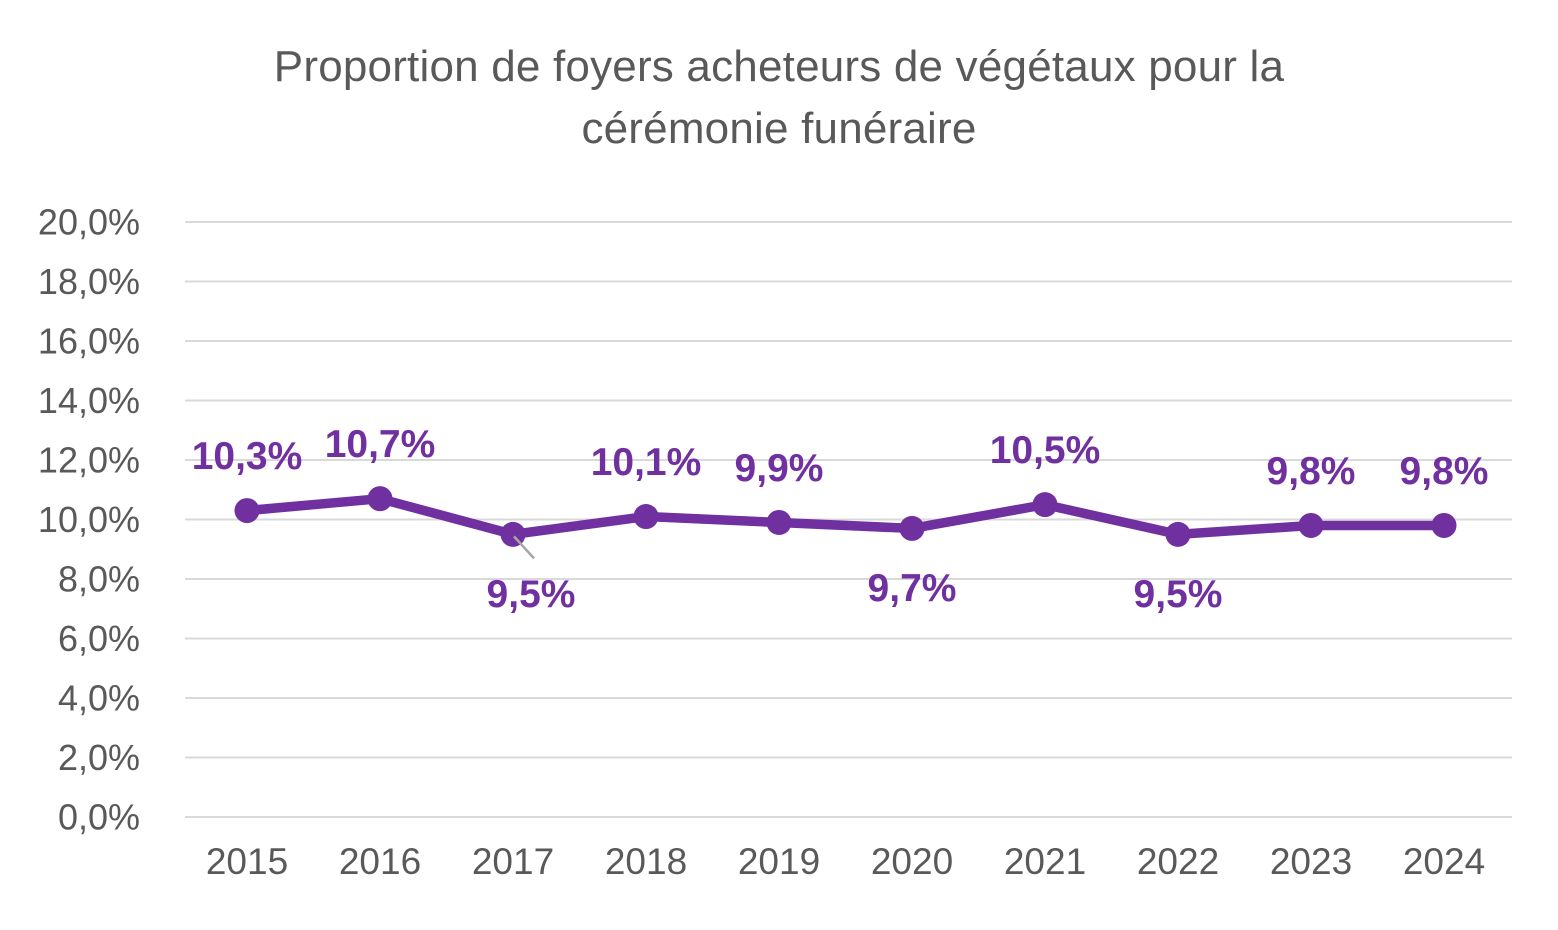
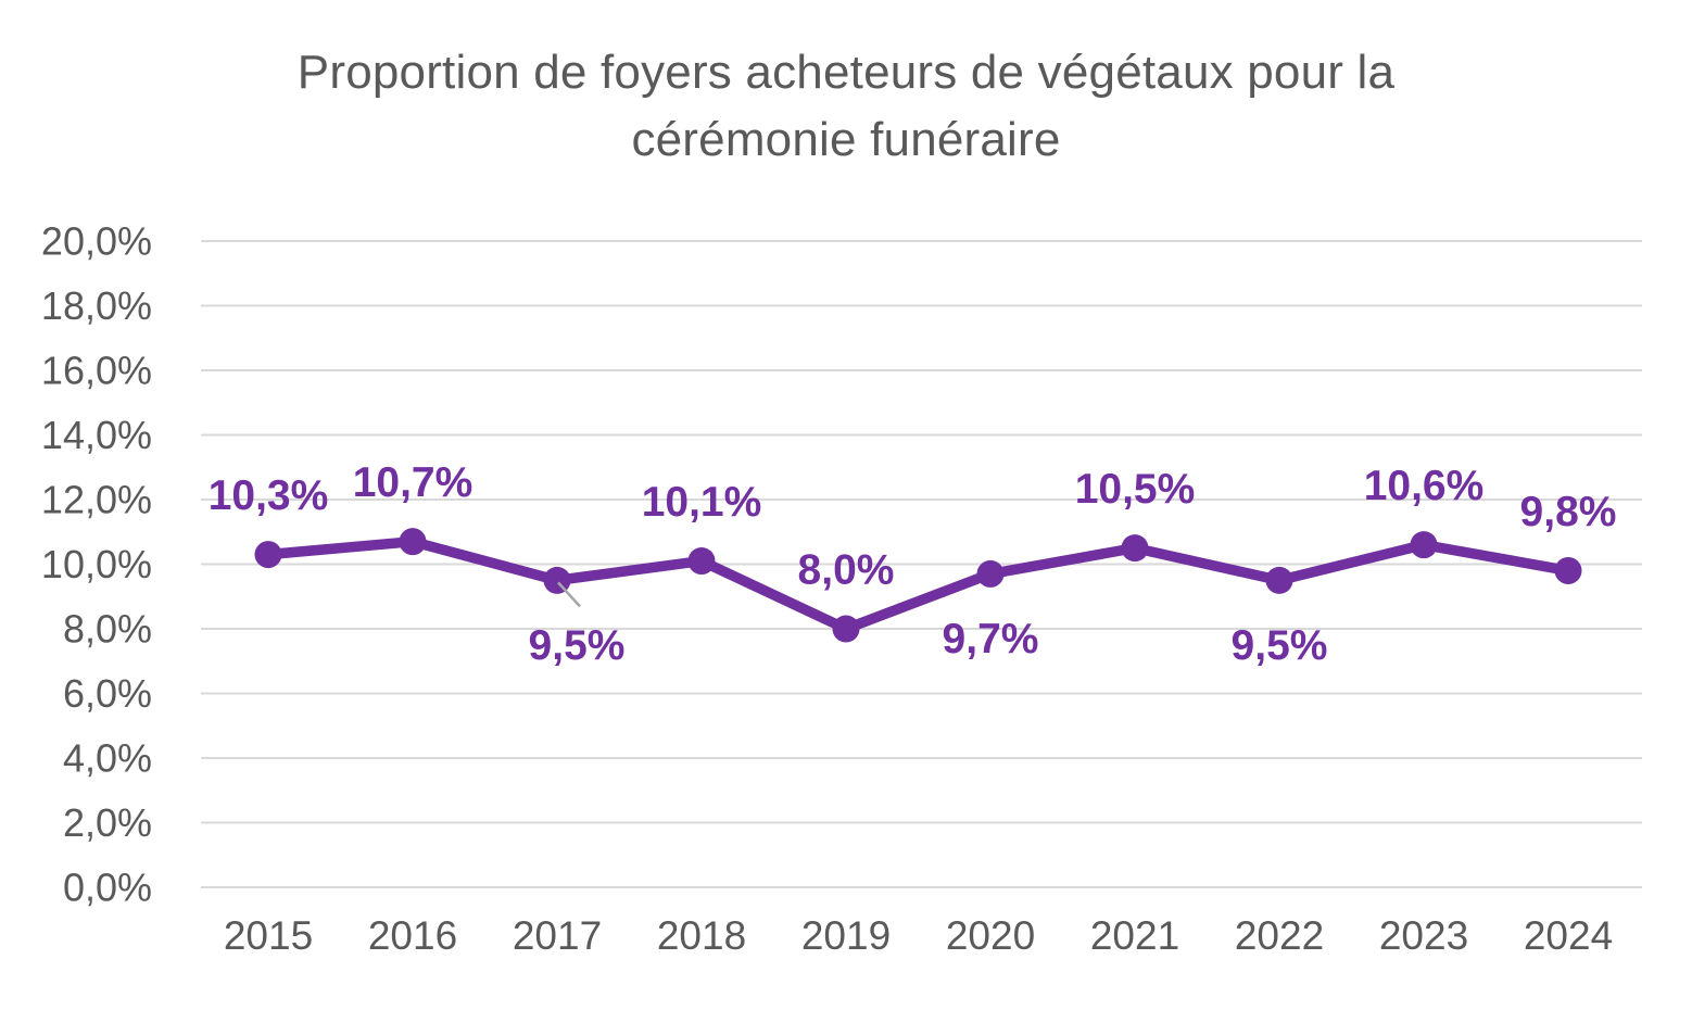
2019: 9,9% -> 8,0%
2023: 9,8% -> 10,6%
